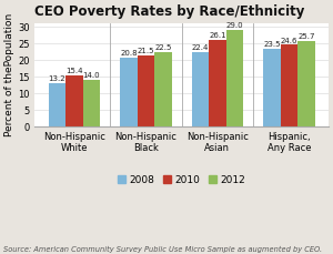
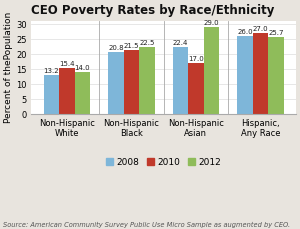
2010/Non-Hispanic Asian: 26.1 -> 17.0
2008/Hispanic, Any Race: 23.5 -> 26.0
2010/Hispanic, Any Race: 24.6 -> 27.0
